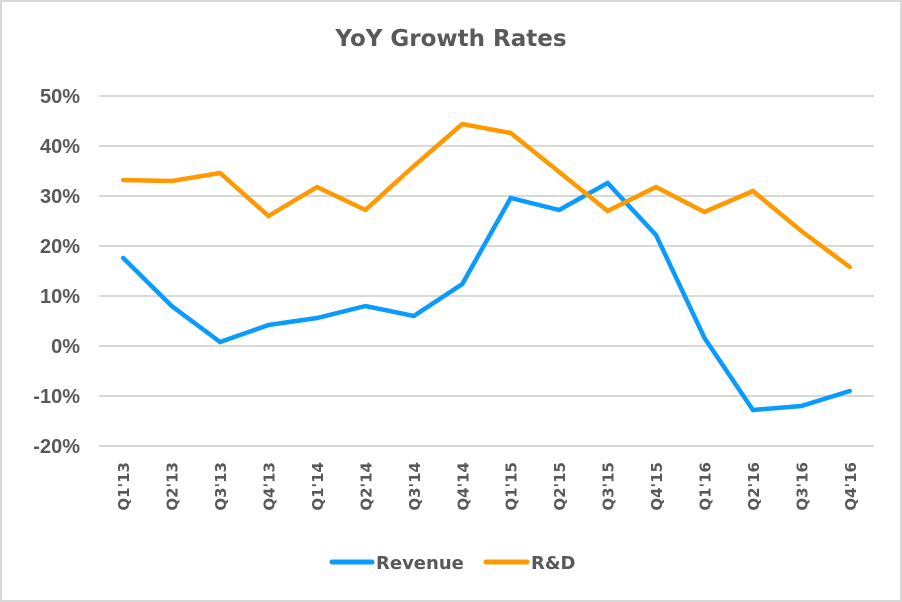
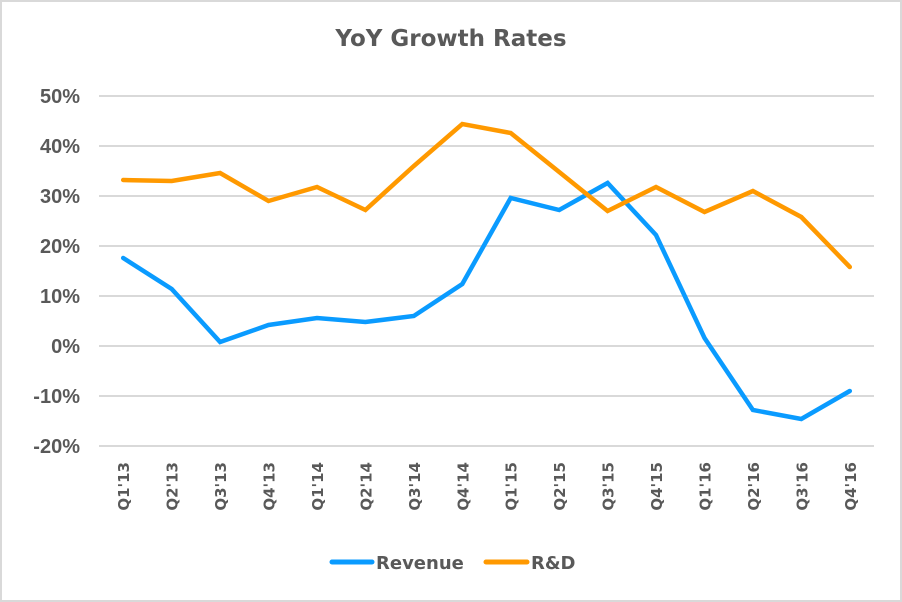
Revenue/Q2'13: 8% -> 11%
R&D/Q4'13: 26% -> 29%
Revenue/Q2'14: 8% -> 5%
Revenue/Q3'16: -12% -> -15%
R&D/Q3'16: 23% -> 26%
